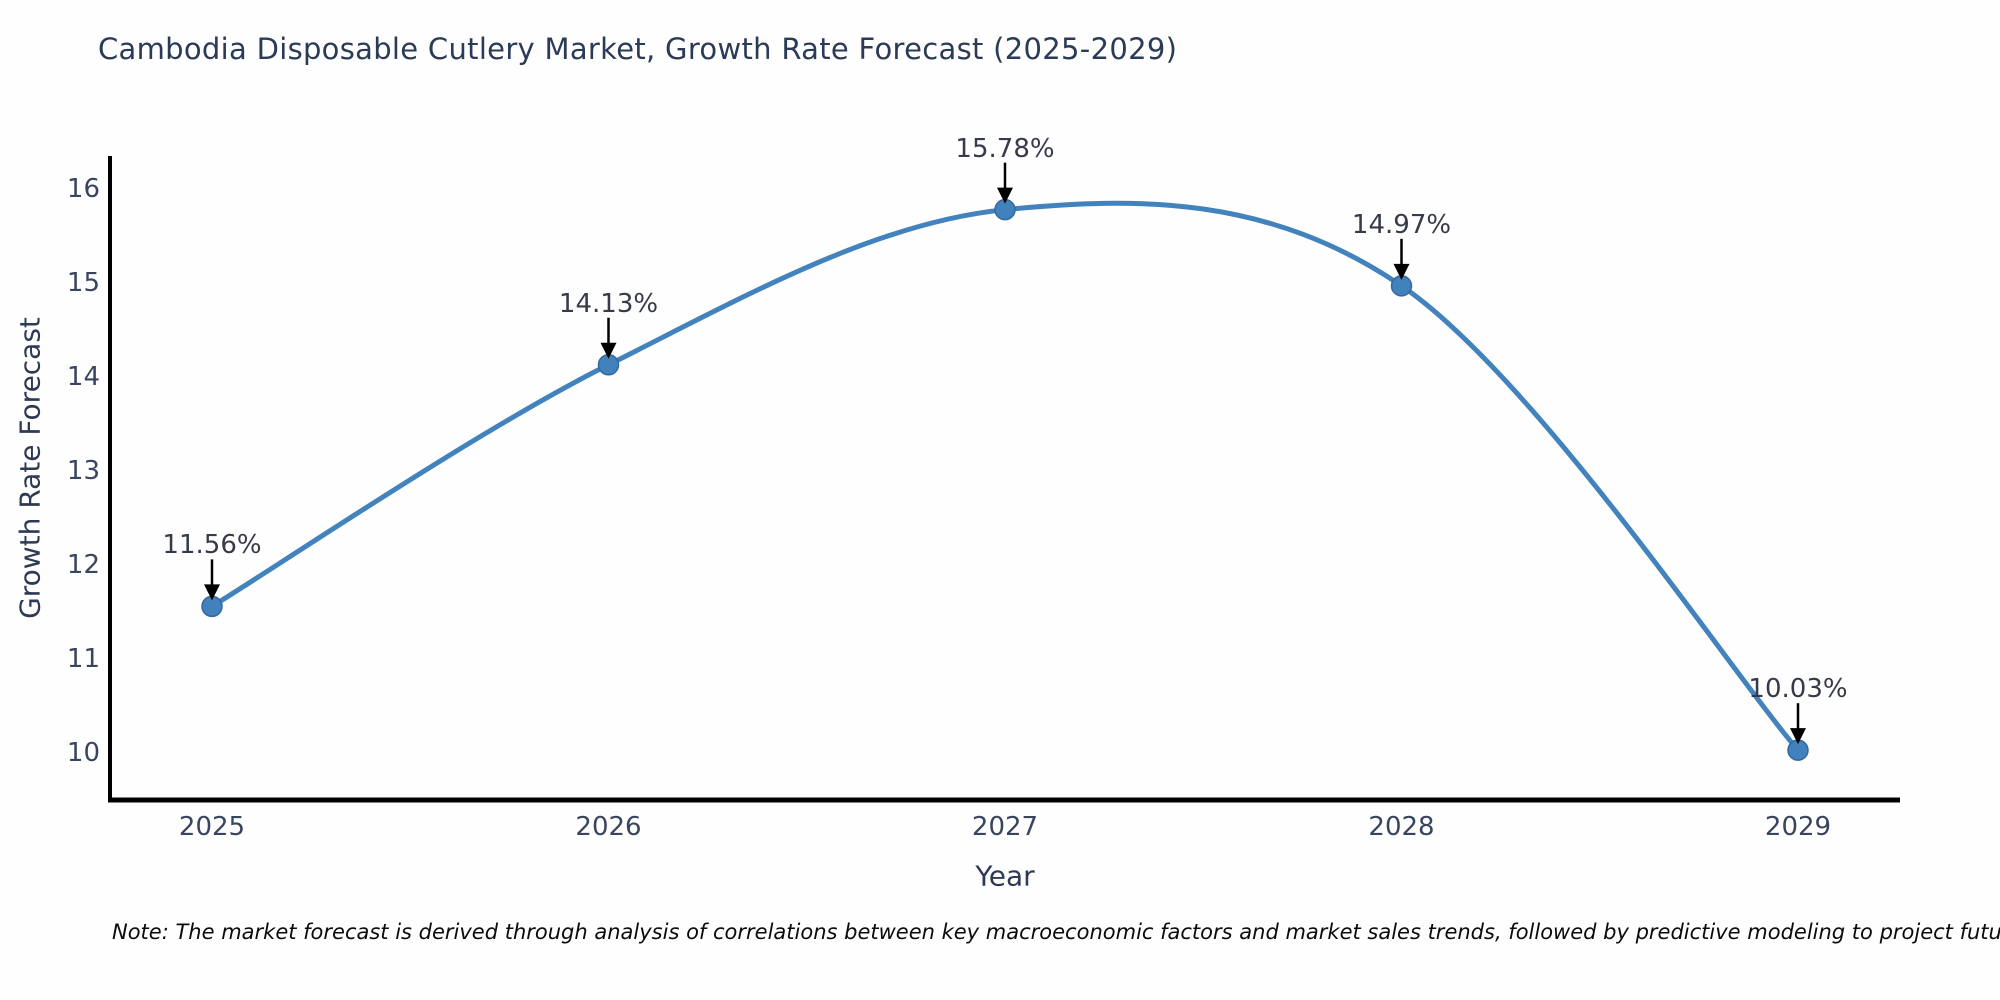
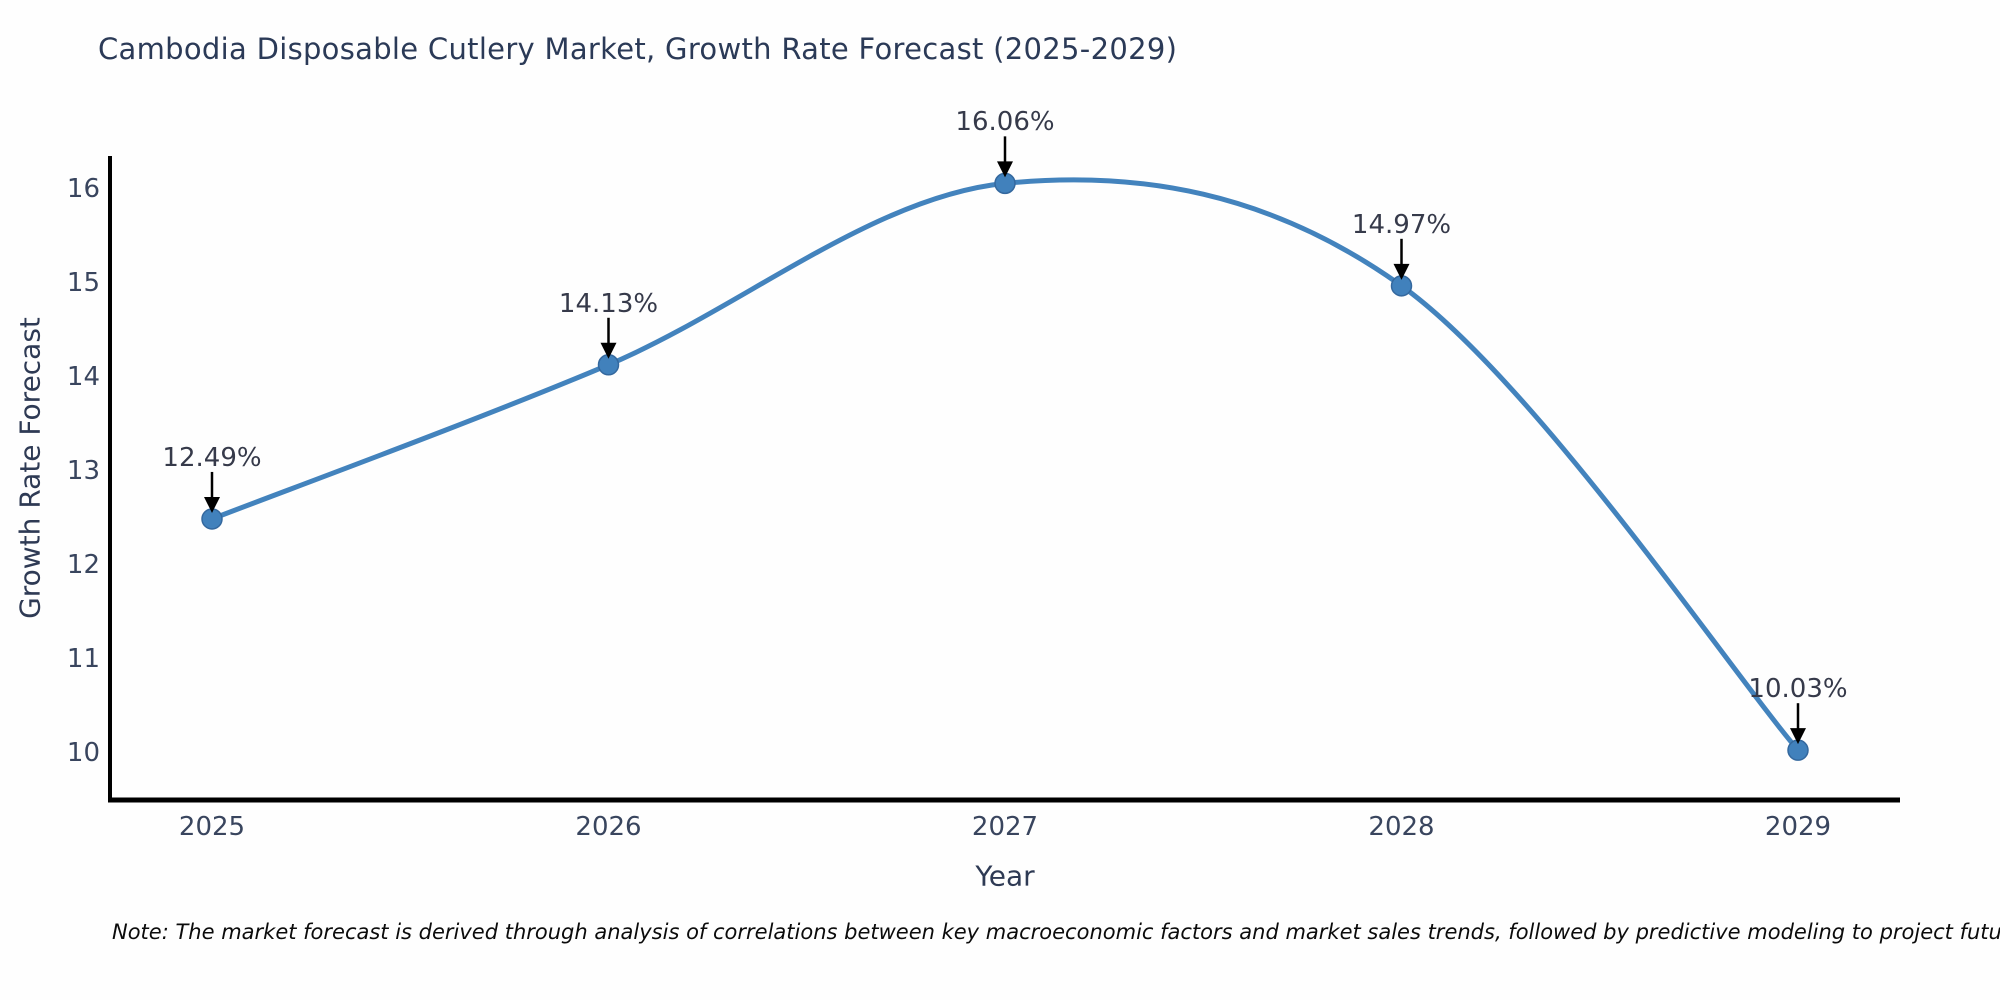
2025: 11.56% -> 12.49%
2027: 15.78% -> 16.06%
